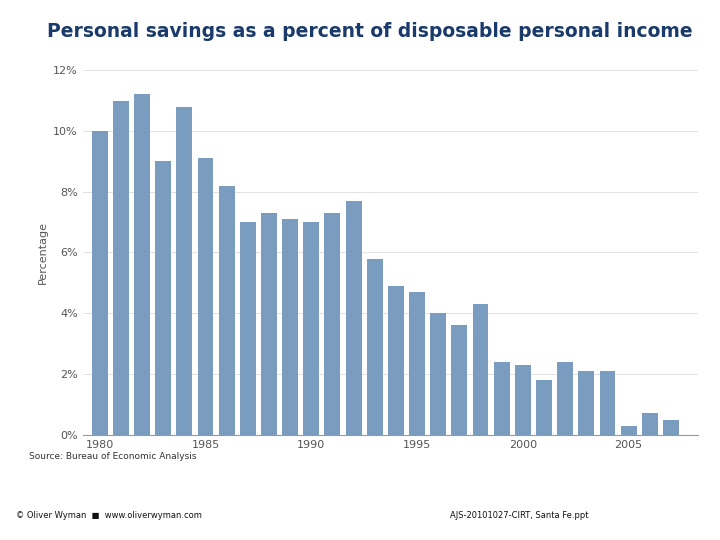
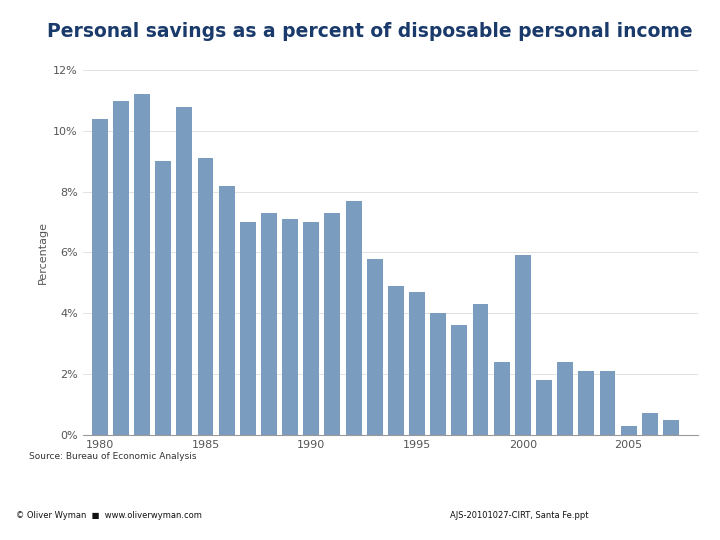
1980: 10.0% -> 10.4%
2000: 2.3% -> 5.9%
